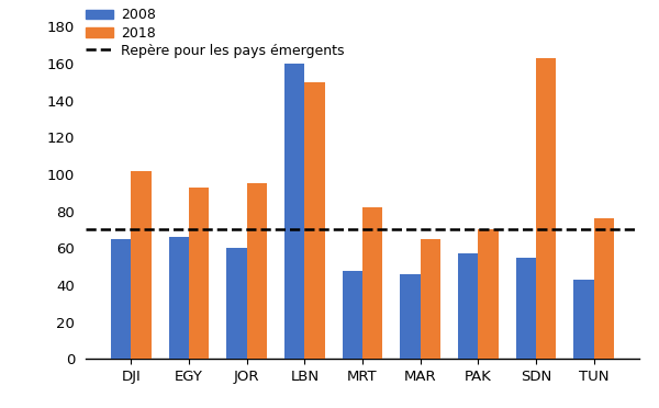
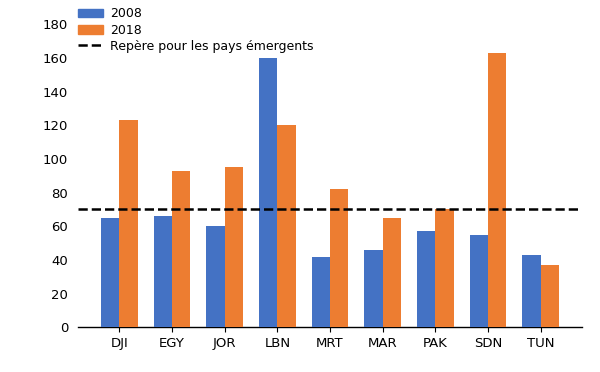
2018/DJI: 102 -> 123
2018/LBN: 150 -> 120
2008/MRT: 48 -> 42
2018/TUN: 76 -> 37
